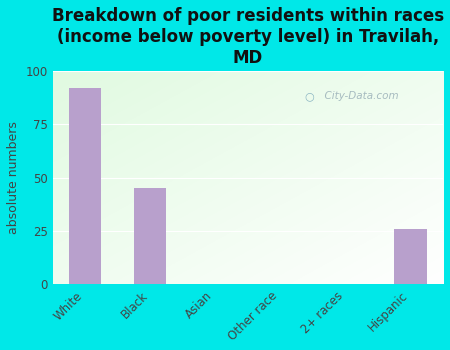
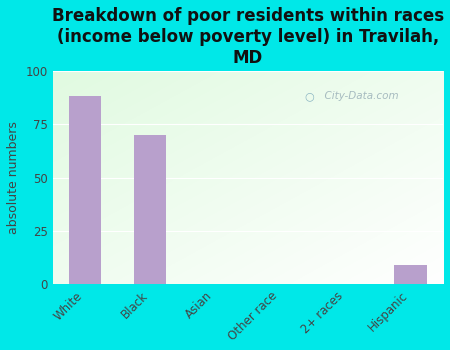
White: 92 -> 88
Black: 45 -> 70
Hispanic: 26 -> 9
